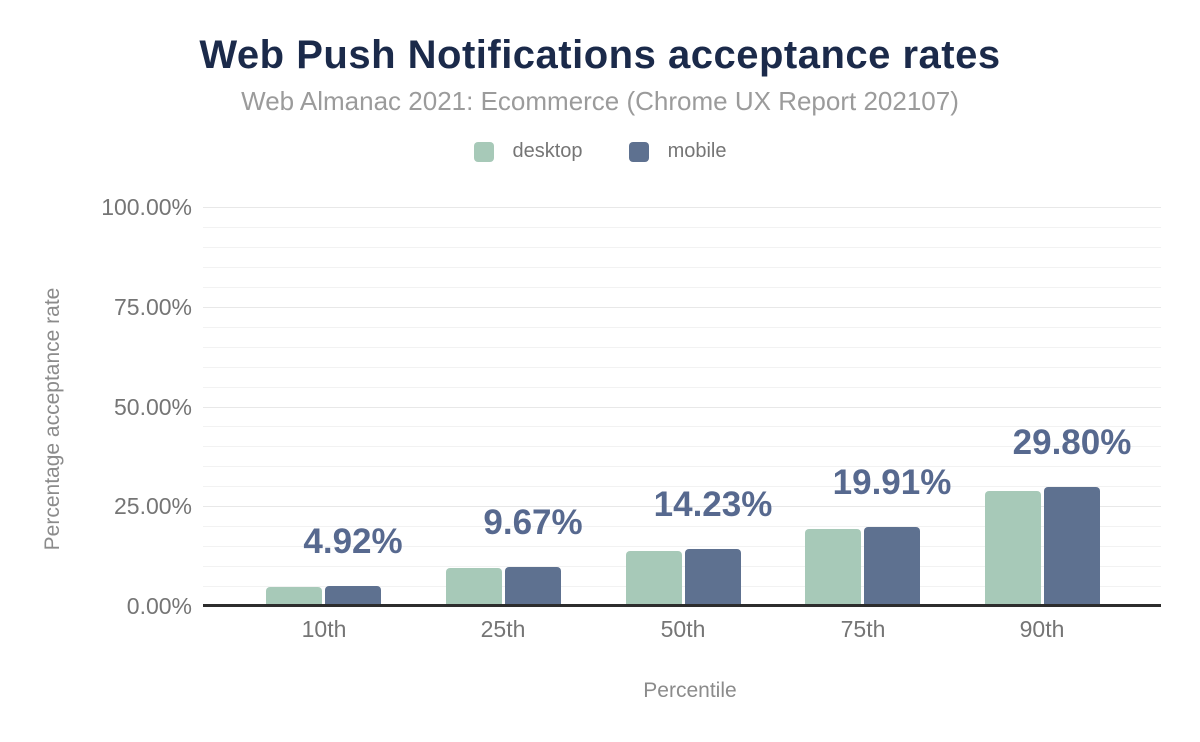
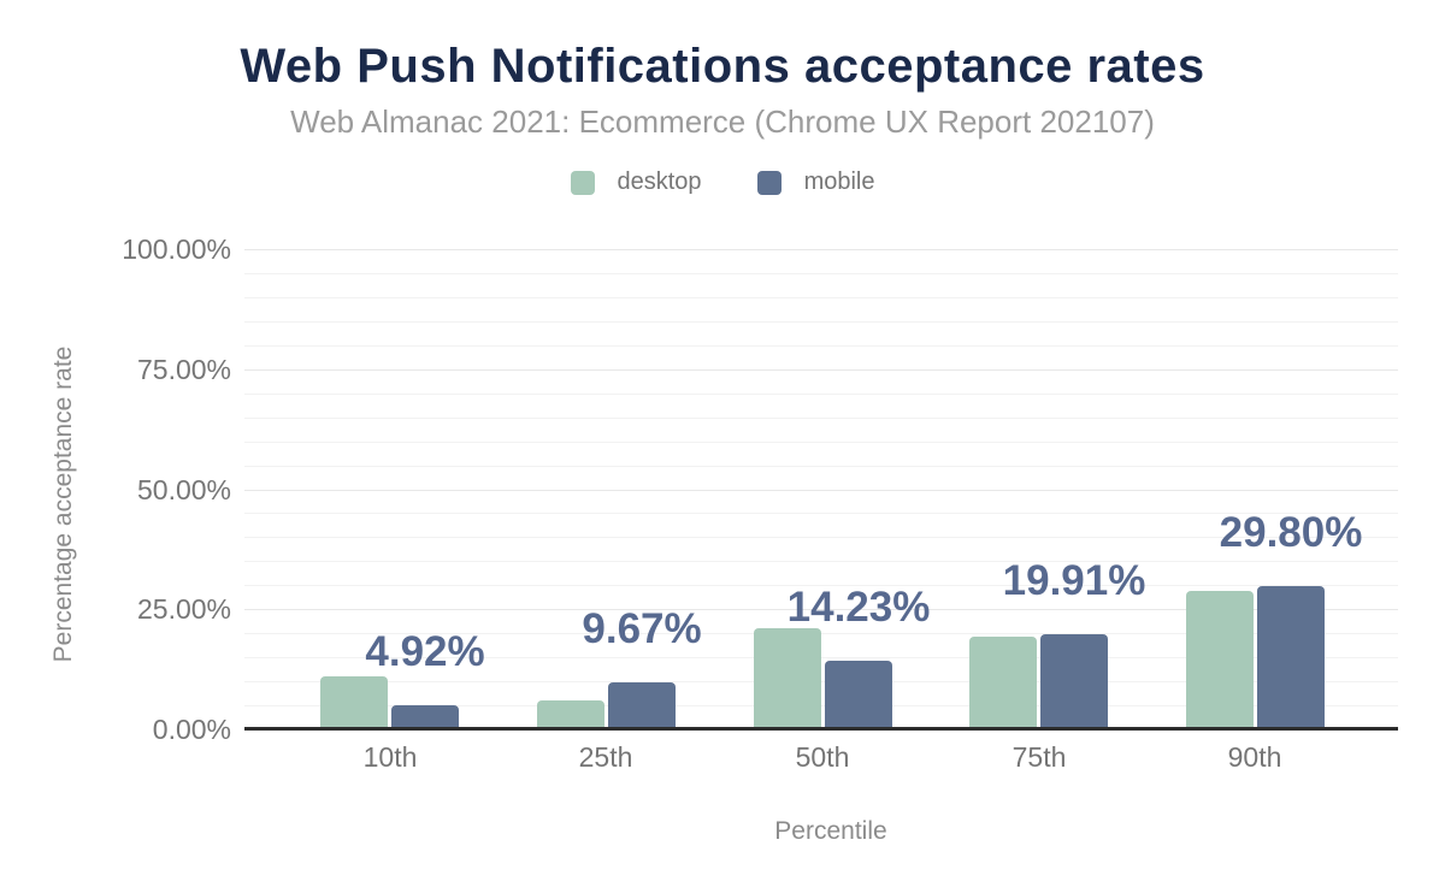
desktop/10th: 5% -> 11%
desktop/25th: 10% -> 6%
desktop/50th: 14% -> 21%
